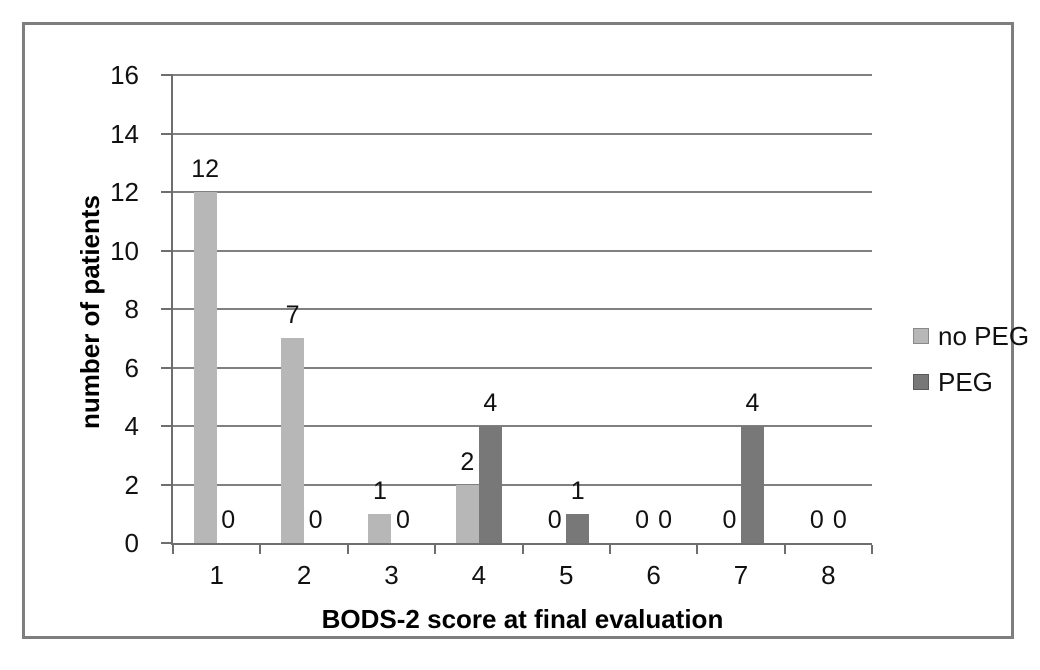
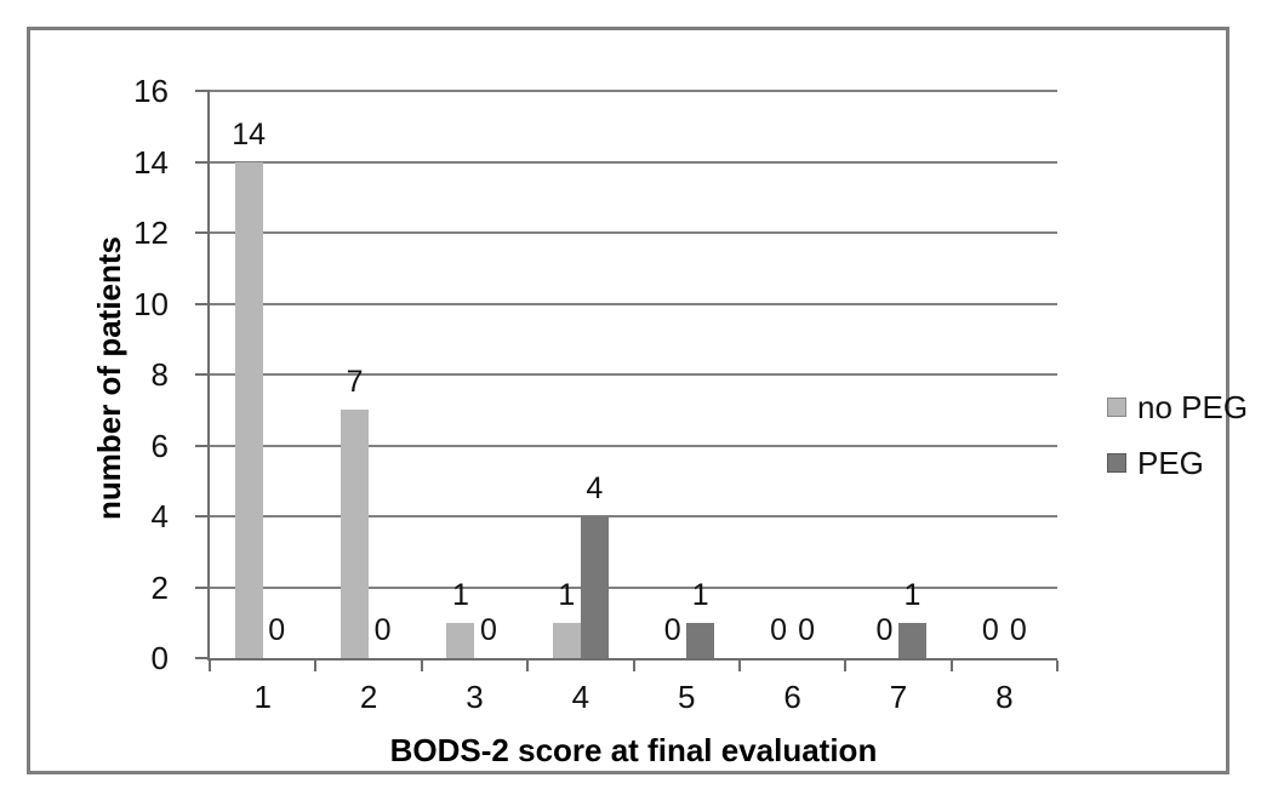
no PEG/1: 12 -> 14
no PEG/4: 2 -> 1
PEG/7: 4 -> 1
